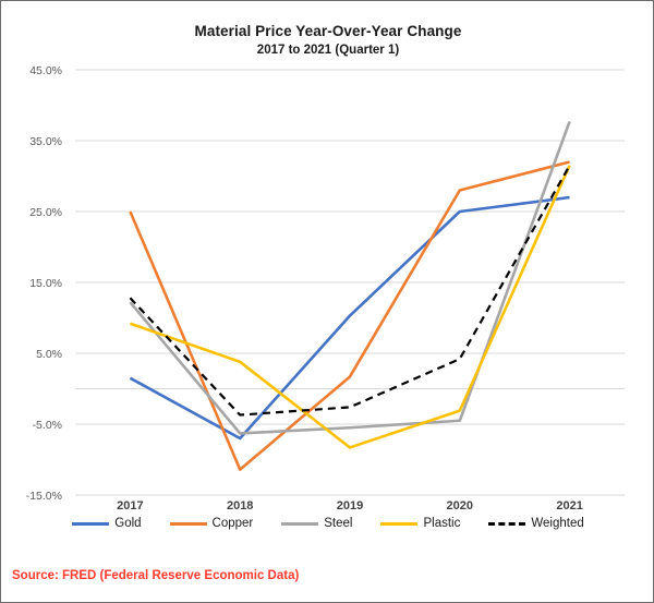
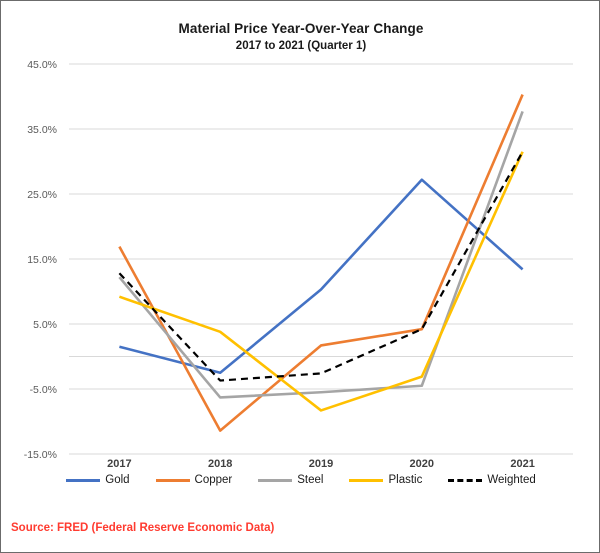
Copper/2017: 25% -> 17%
Gold/2018: -7% -> -2%
Gold/2020: 25% -> 27%
Copper/2020: 28% -> 4%
Gold/2021: 27% -> 13%
Copper/2021: 32% -> 40%
